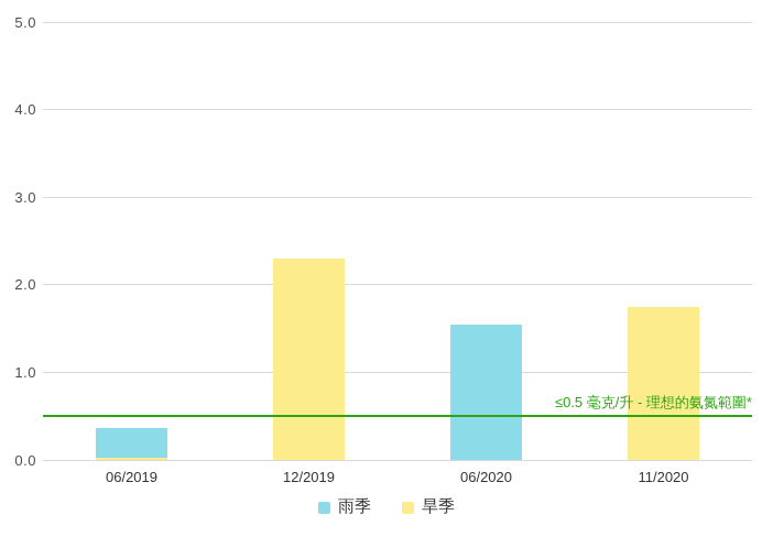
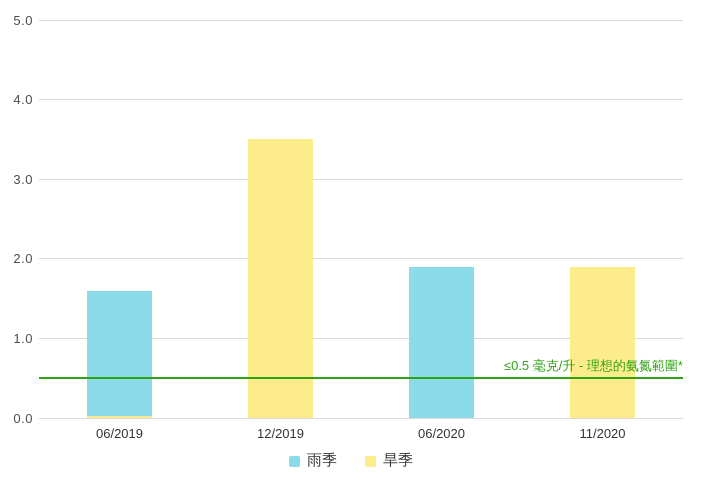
雨季/06/2019: 0.4 -> 1.6
旱季/12/2019: 2.3 -> 3.5
雨季/06/2020: 1.6 -> 1.9
旱季/11/2020: 1.8 -> 1.9
